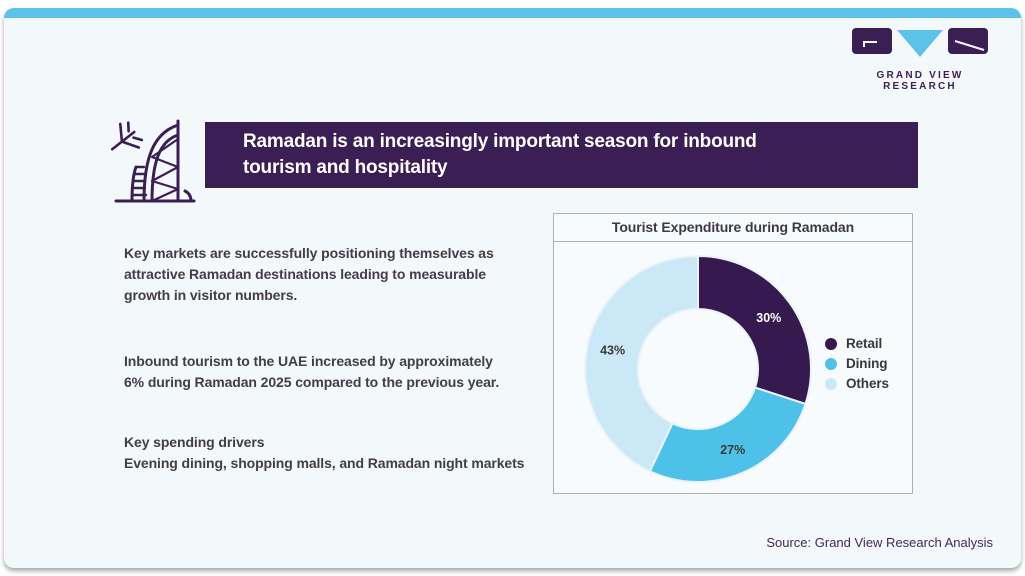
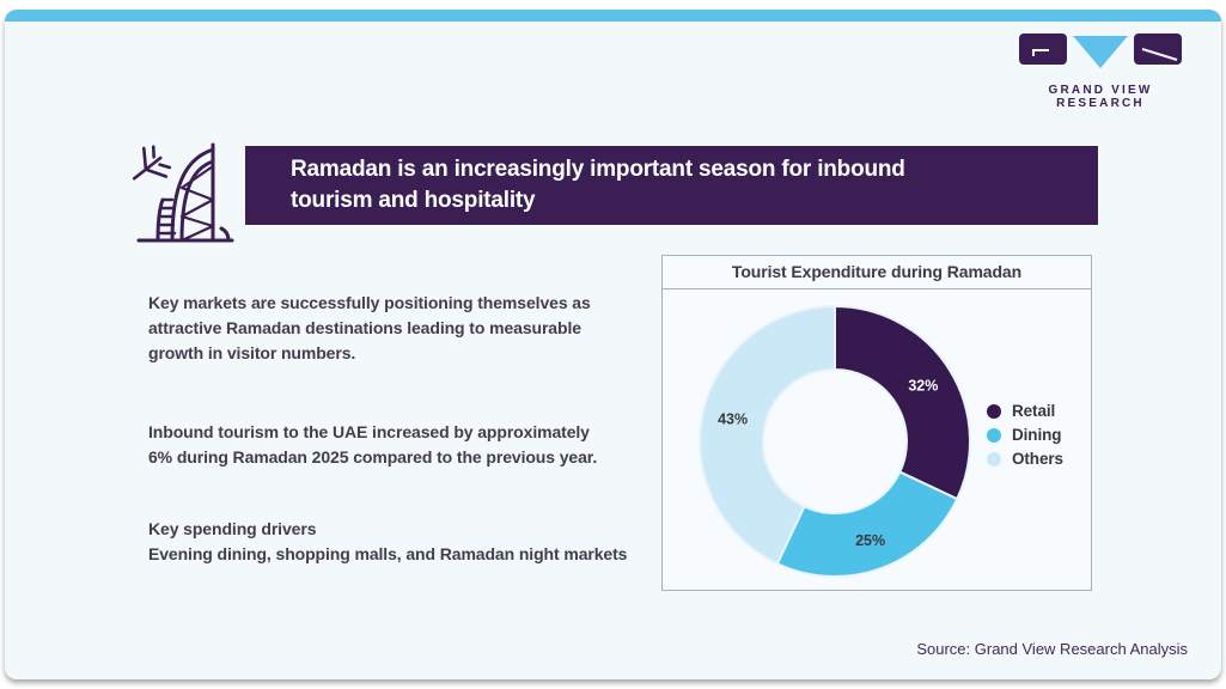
Retail: 30% -> 32%
Dining: 27% -> 25%
